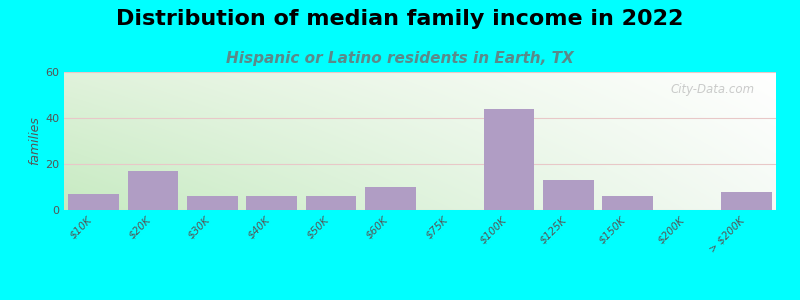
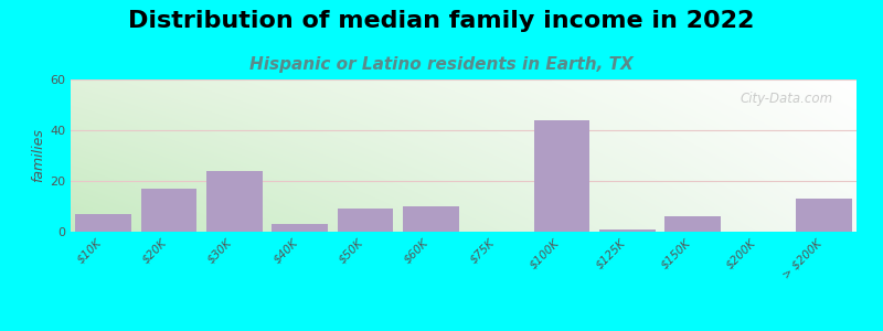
$30K: 6 -> 24
$40K: 6 -> 3
$50K: 6 -> 9
$125K: 13 -> 1
> $200K: 8 -> 13
